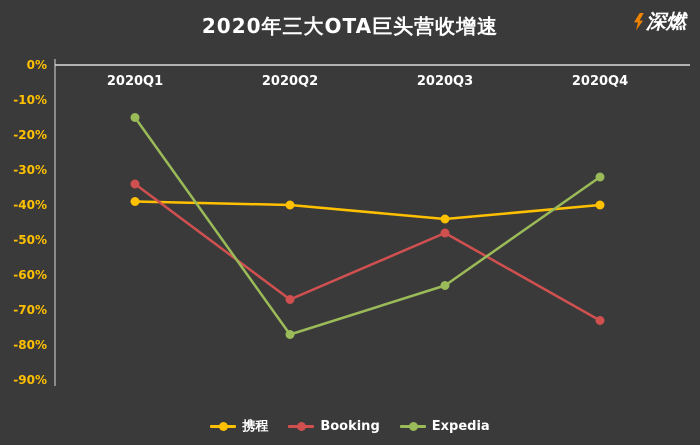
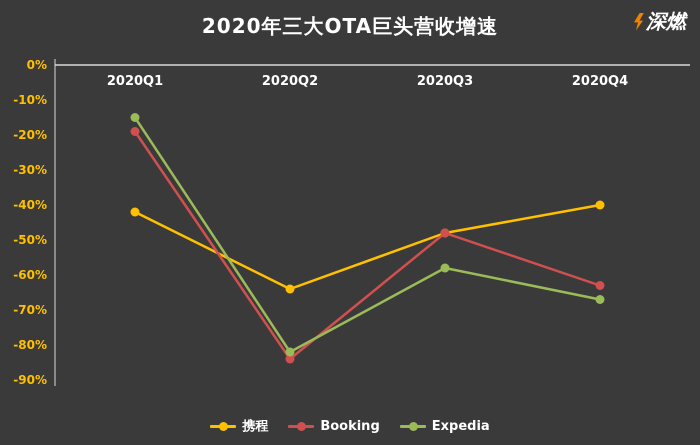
携程/2020Q1: -39% -> -42%
Booking/2020Q1: -34% -> -19%
携程/2020Q2: -40% -> -64%
Booking/2020Q2: -67% -> -84%
Expedia/2020Q2: -77% -> -82%
携程/2020Q3: -44% -> -48%
Expedia/2020Q3: -63% -> -58%
Booking/2020Q4: -73% -> -63%
Expedia/2020Q4: -32% -> -67%
